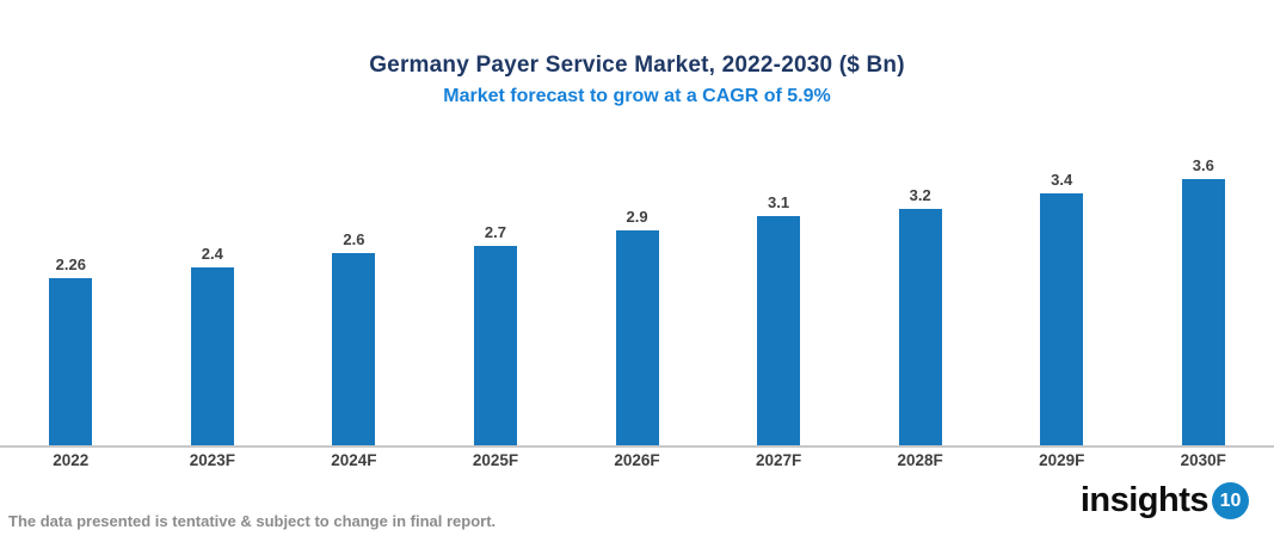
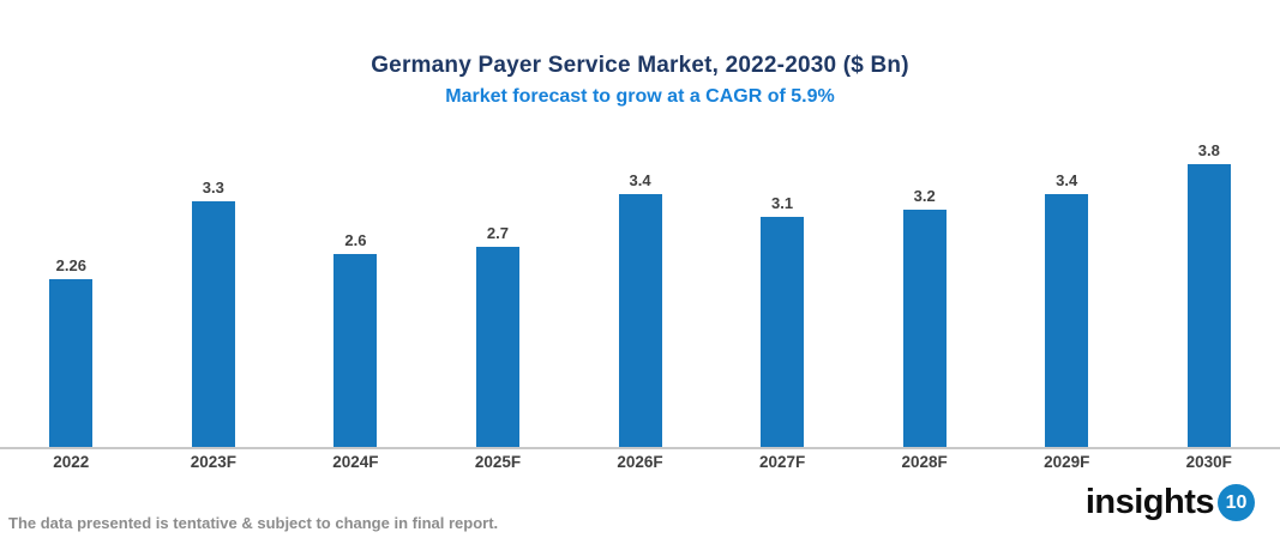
2023F: 2.4 -> 3.3
2026F: 2.9 -> 3.4
2030F: 3.6 -> 3.8
